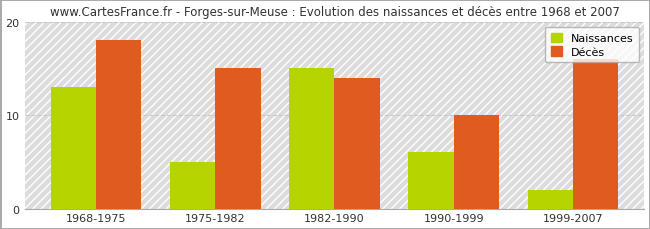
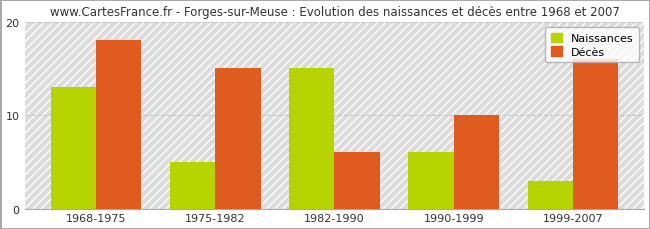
Décès/1982-1990: 14 -> 6
Naissances/1999-2007: 2 -> 3
